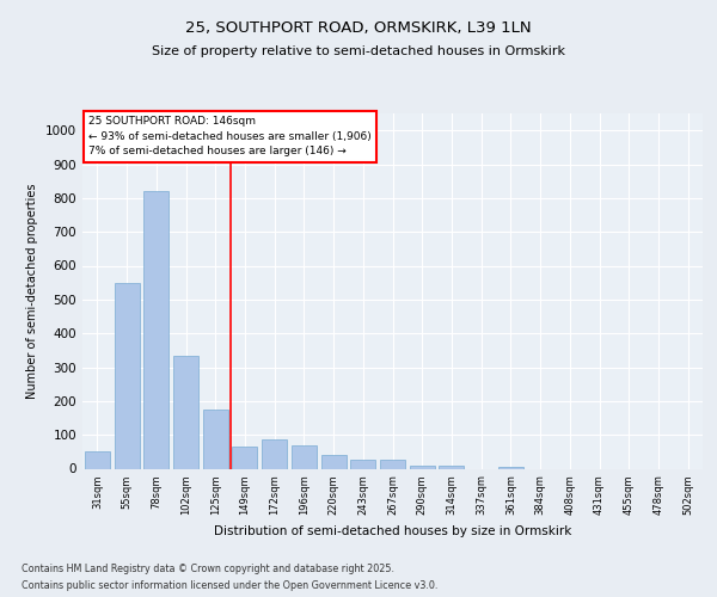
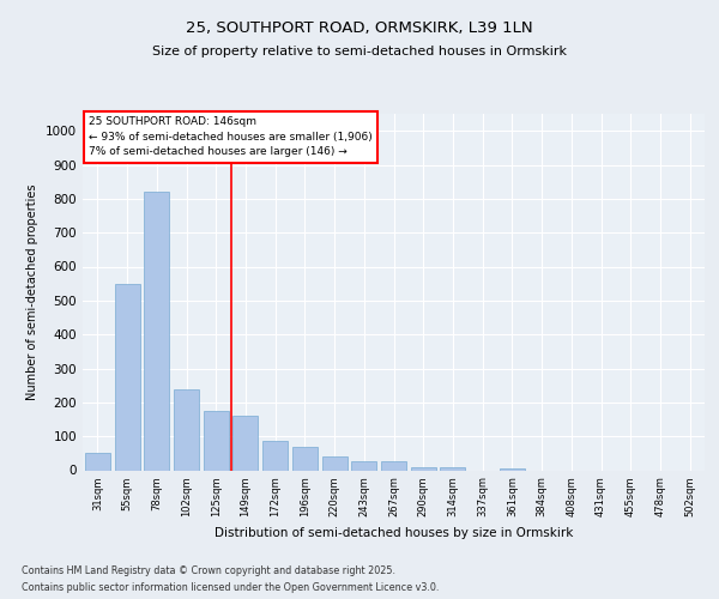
102sqm: 335 -> 240
149sqm: 65 -> 160
